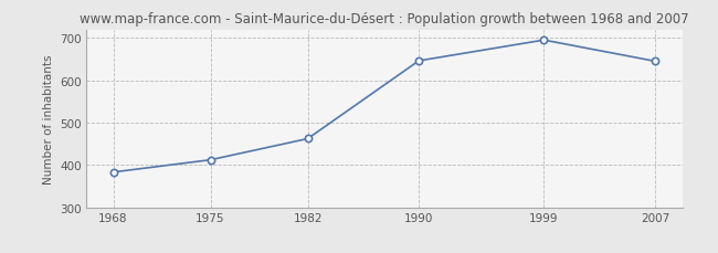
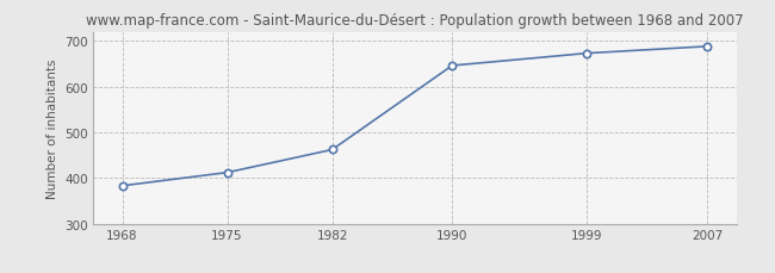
1999: 695 -> 673
2007: 645 -> 688
